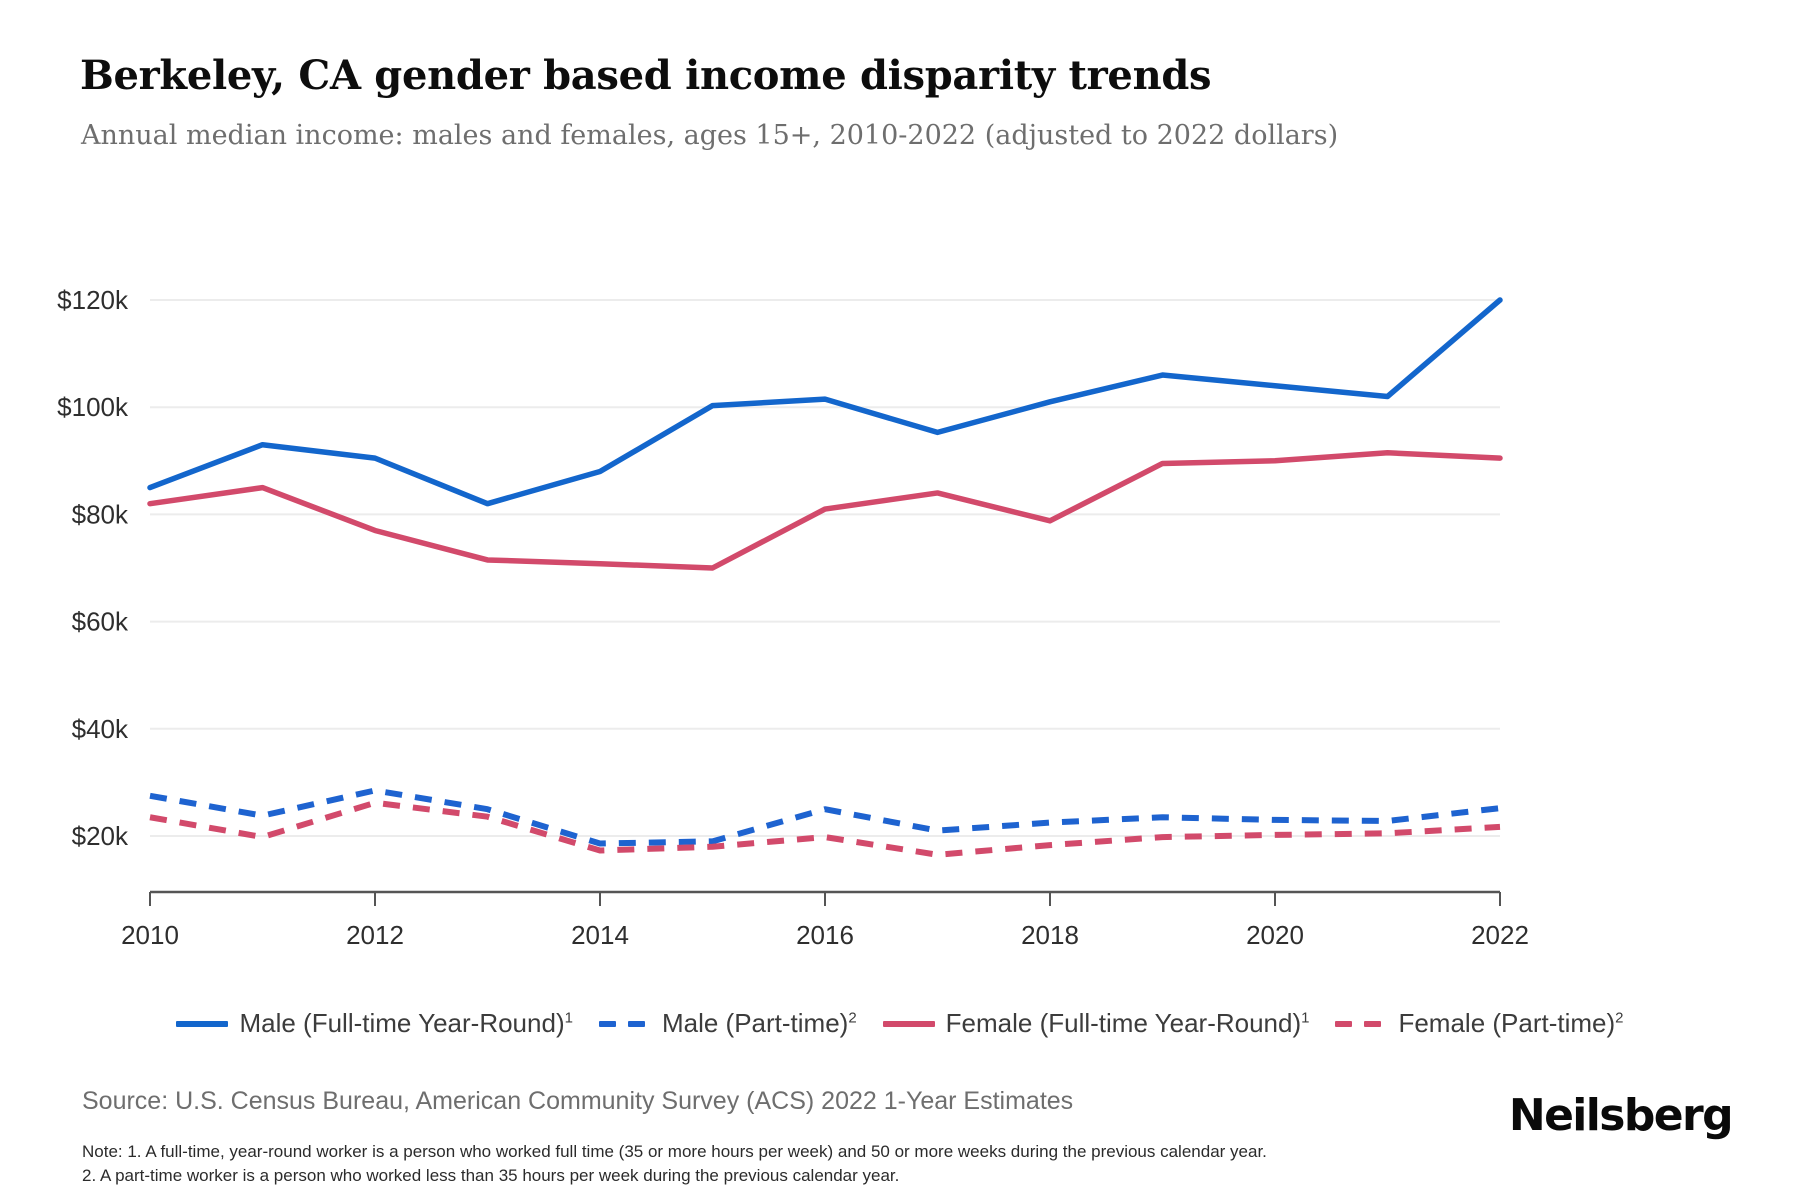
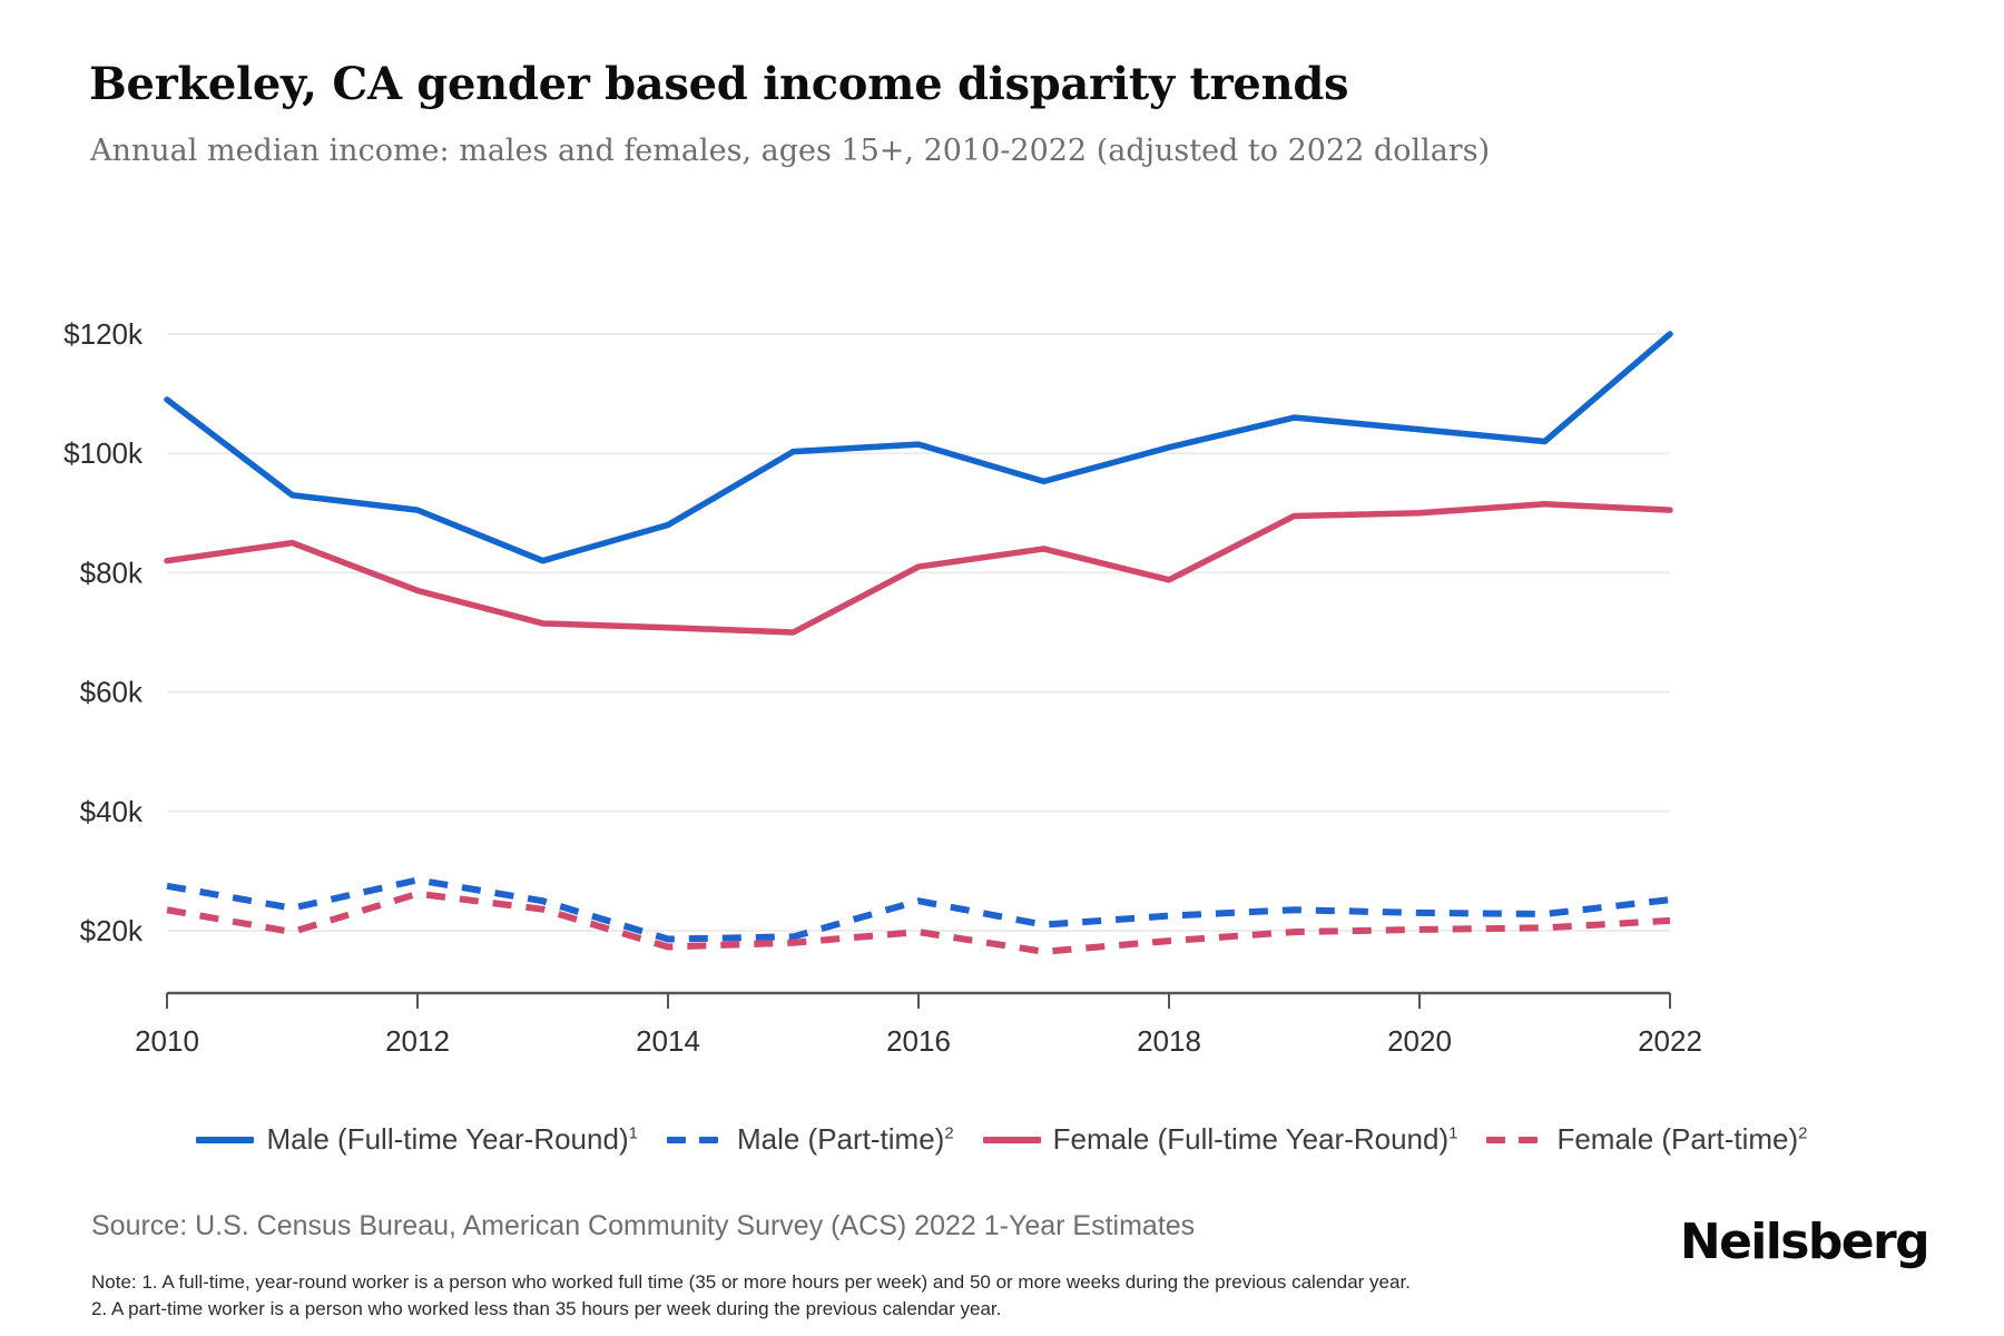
Male (Full-time Year-Round)/2010: $85k -> $109k
